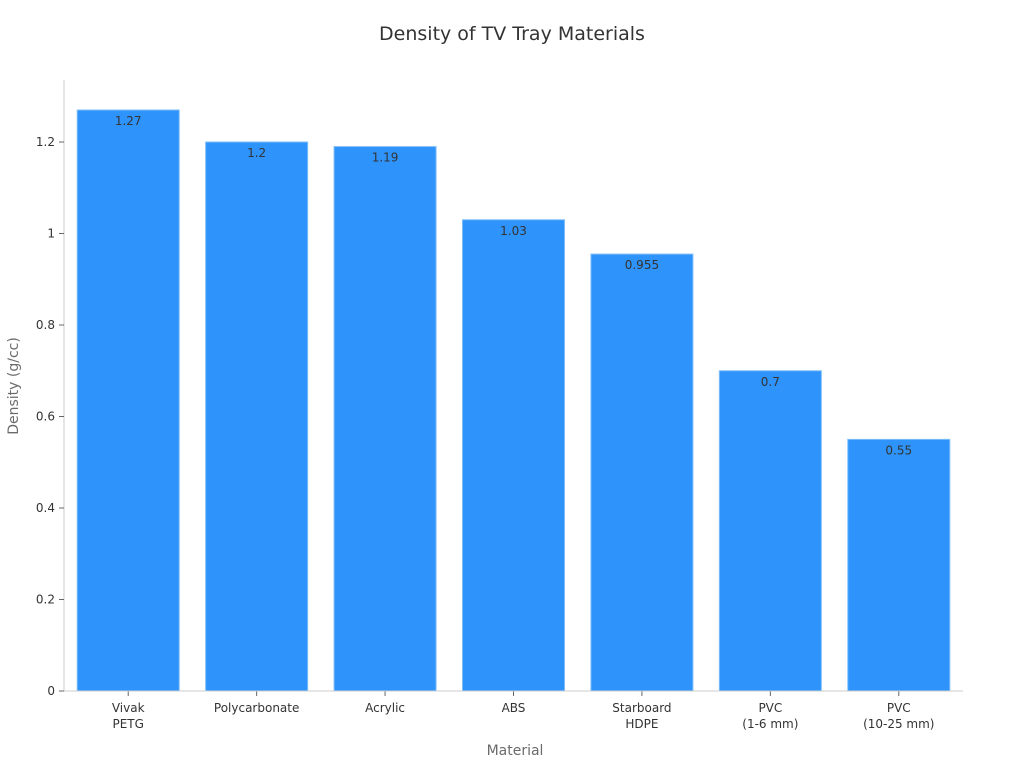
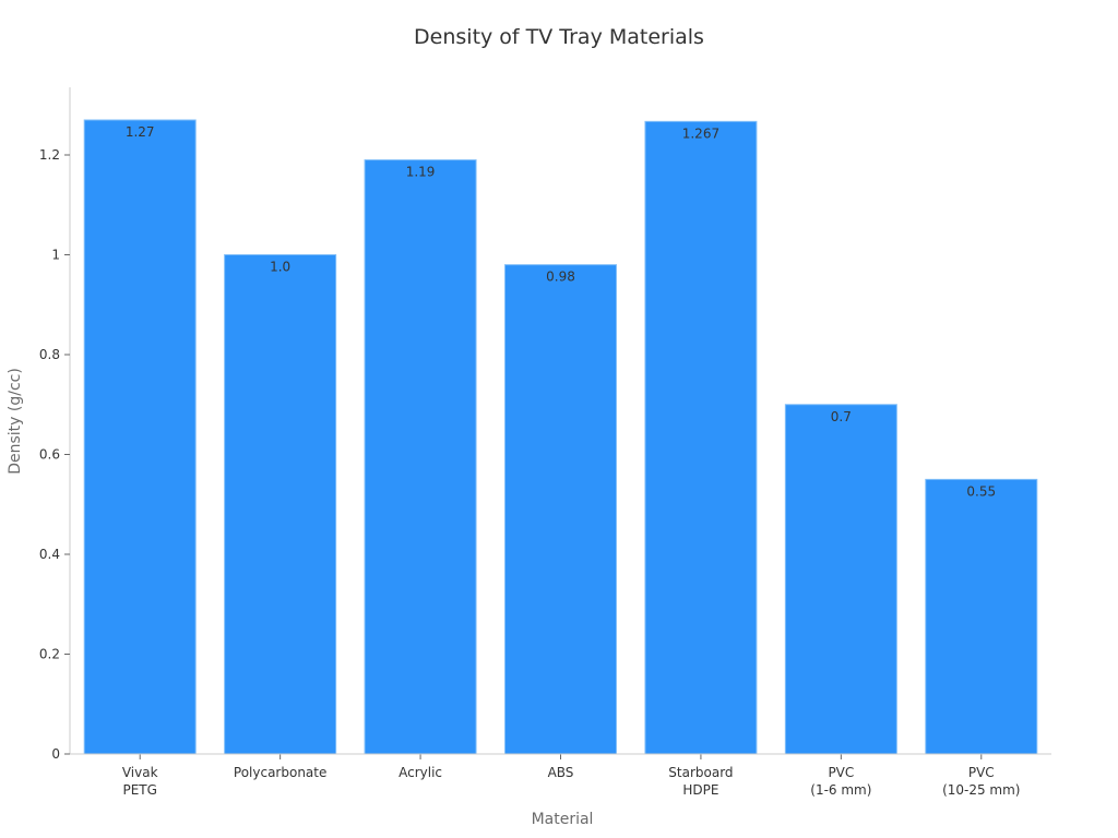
Polycarbonate: 1.2 -> 1.0
ABS: 1.03 -> 0.98
Starboard HDPE: 0.955 -> 1.267
